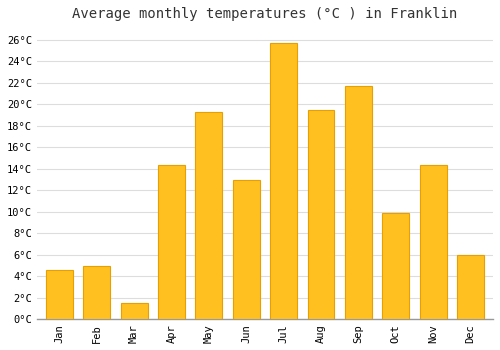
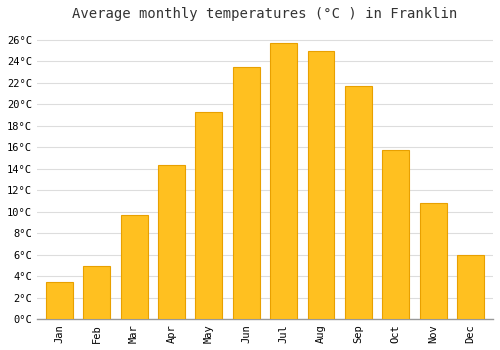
Jan: 4.6°C -> 3.5°C
Mar: 1.5°C -> 9.7°C
Jun: 13.0°C -> 23.5°C
Aug: 19.5°C -> 25.0°C
Oct: 9.9°C -> 15.8°C
Nov: 14.4°C -> 10.8°C
